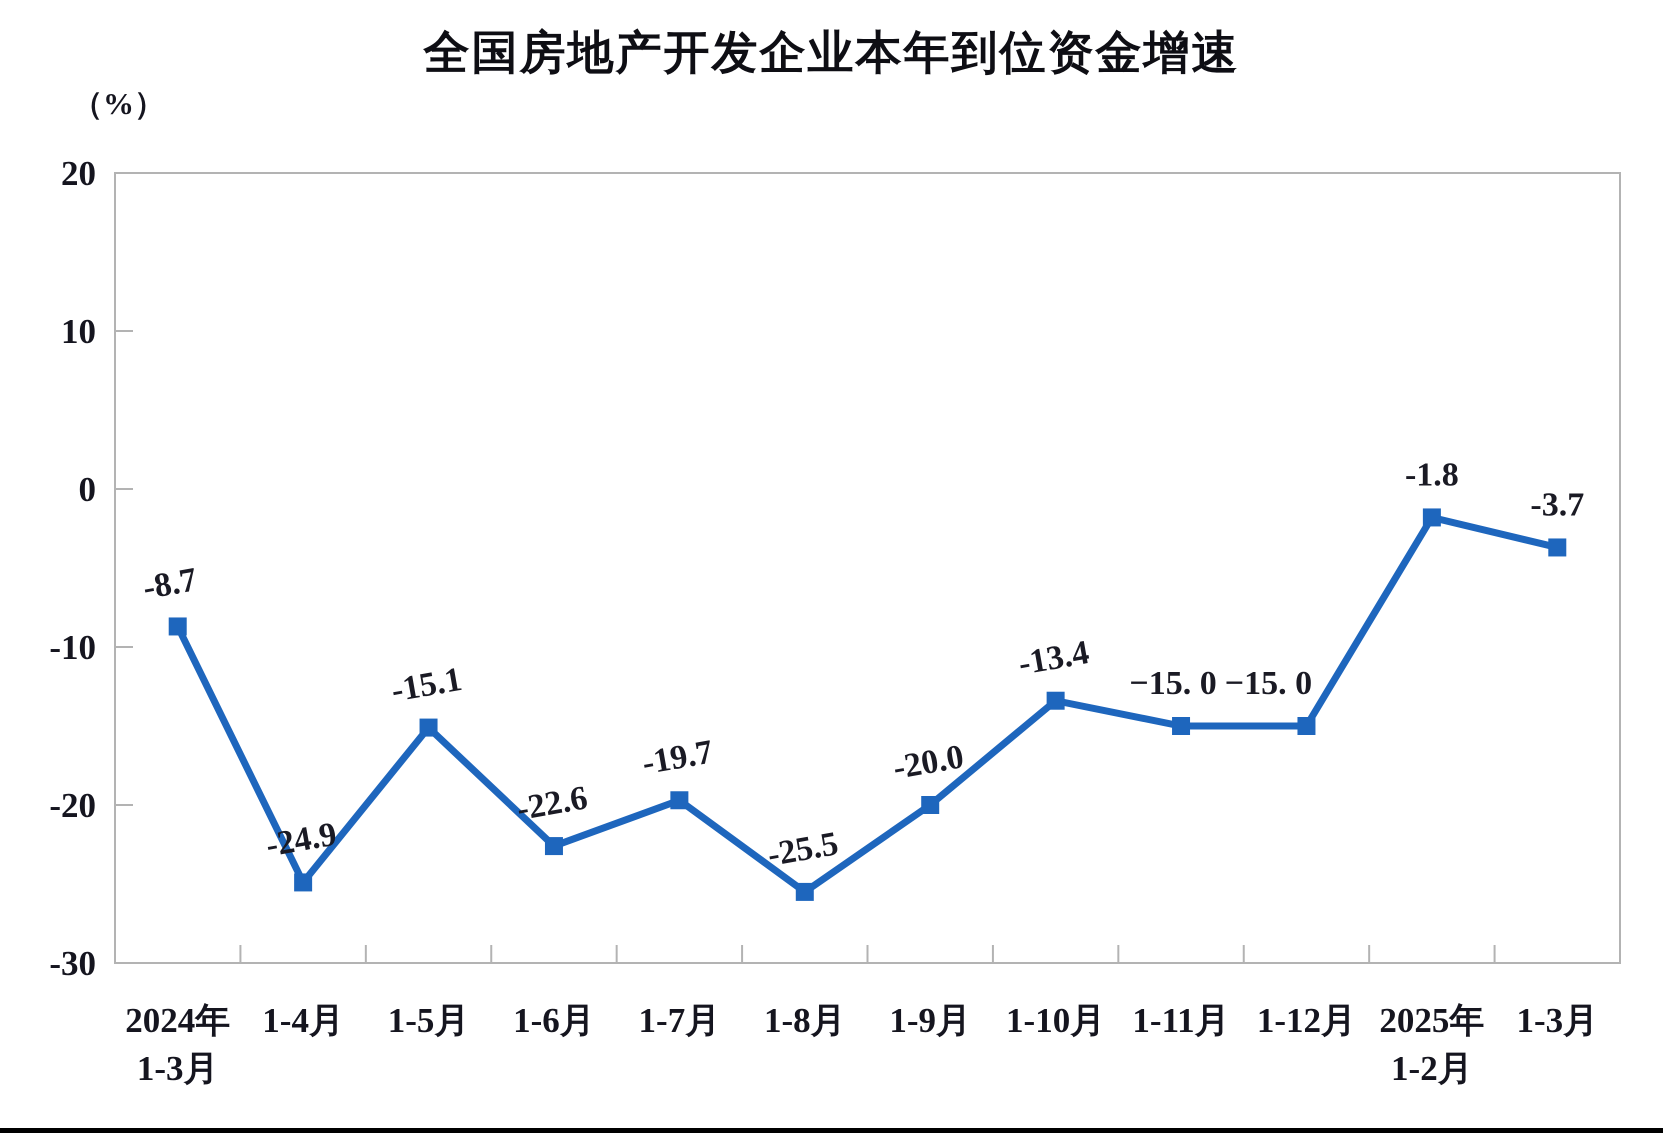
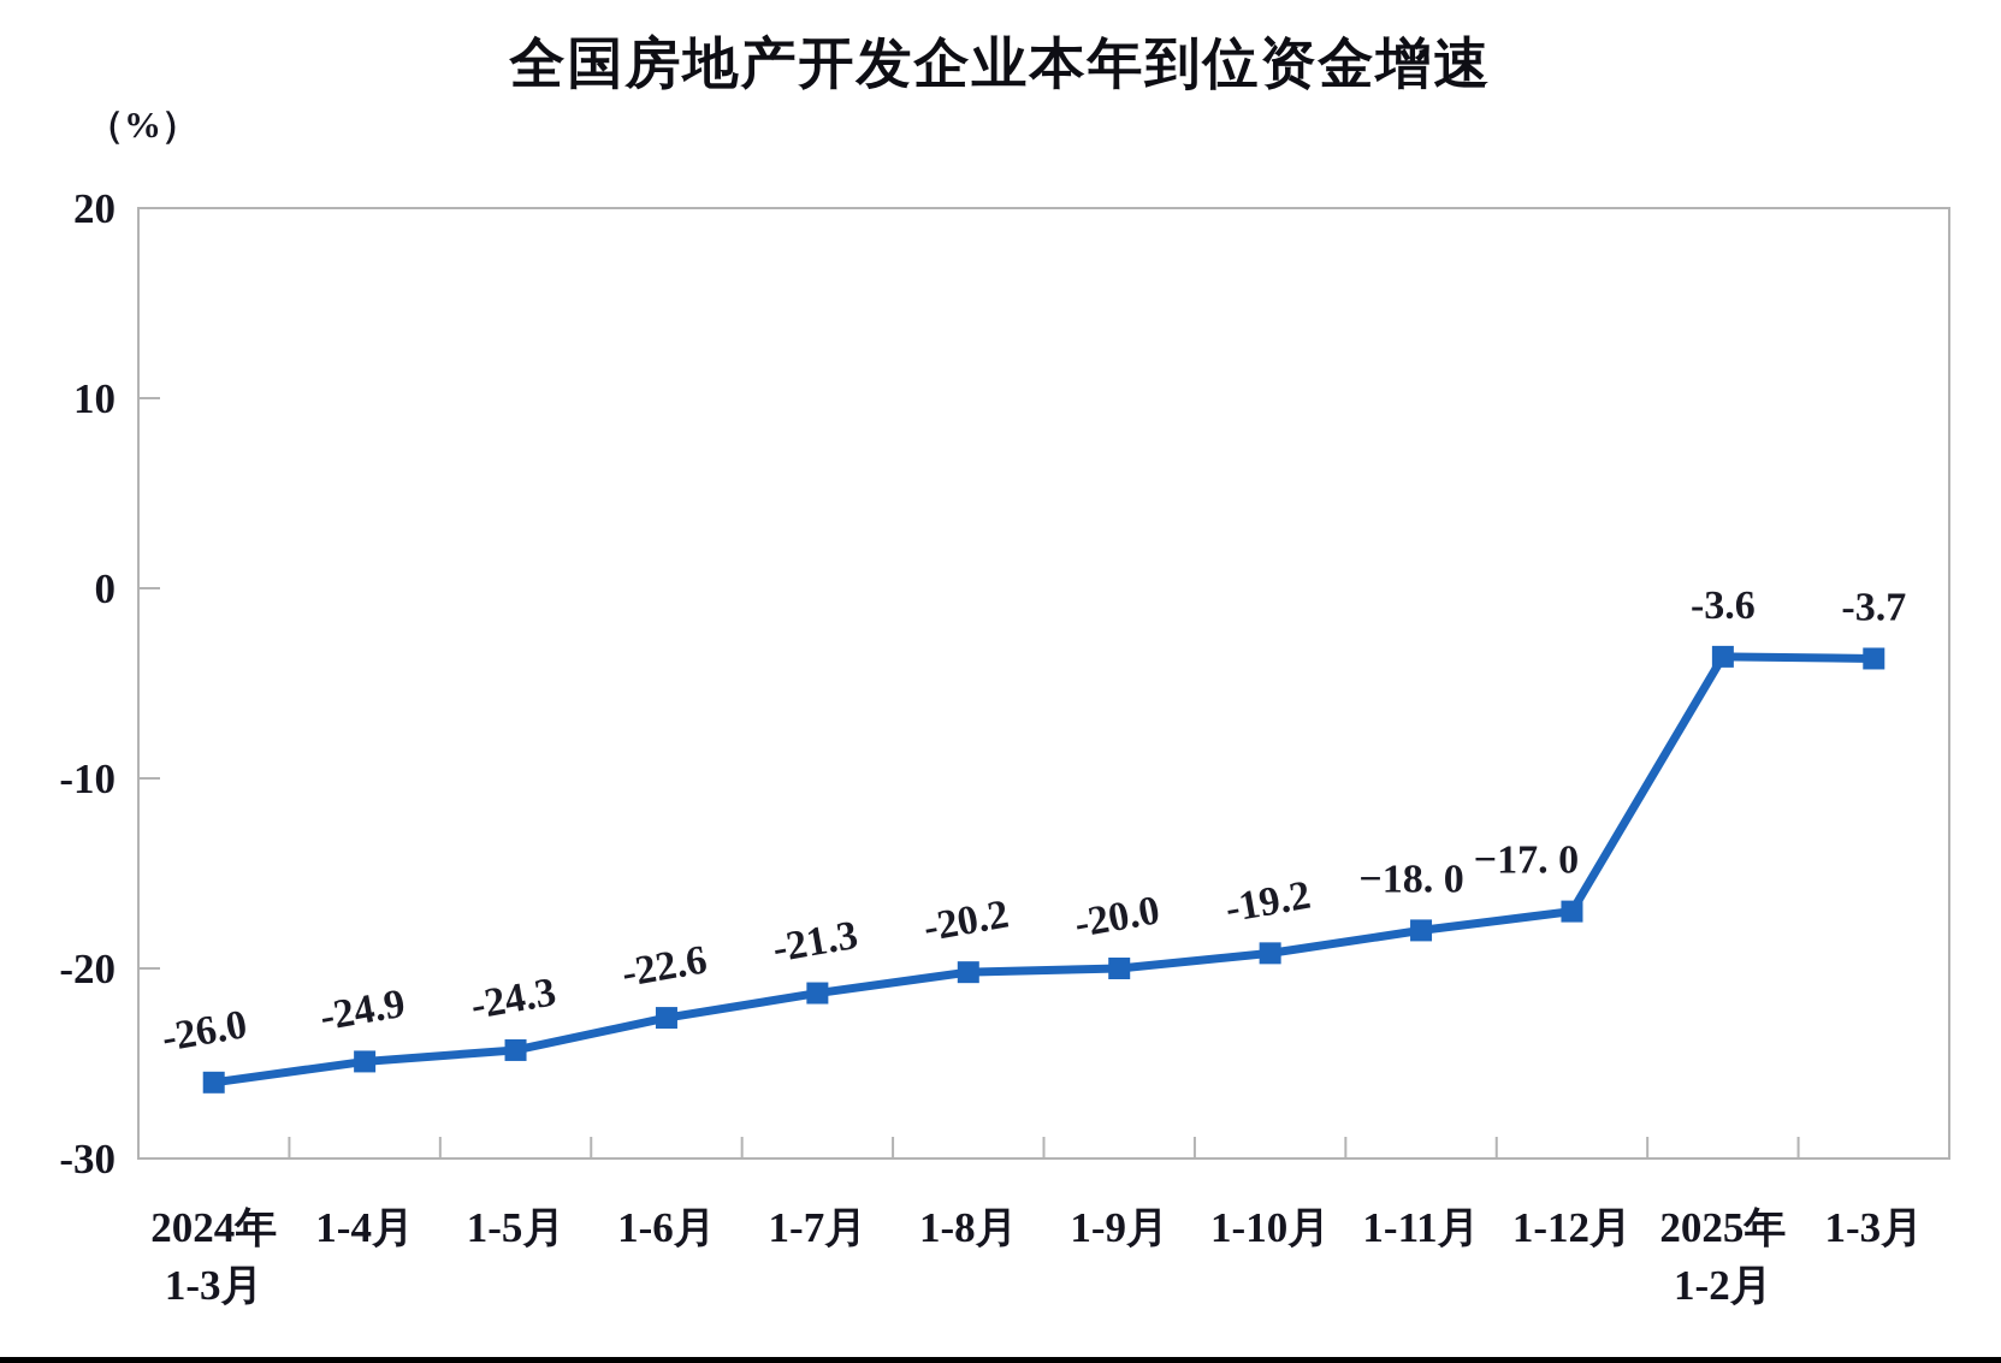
2024年 1-3月: -8.7 -> -26.0
1-5月: -15.1 -> -24.3
1-7月: -19.7 -> -21.3
1-8月: -25.5 -> -20.2
1-10月: -13.4 -> -19.2
1-11月: −15 -> −18
1-12月: −15 -> −17
2025年 1-2月: -1.8 -> -3.6
